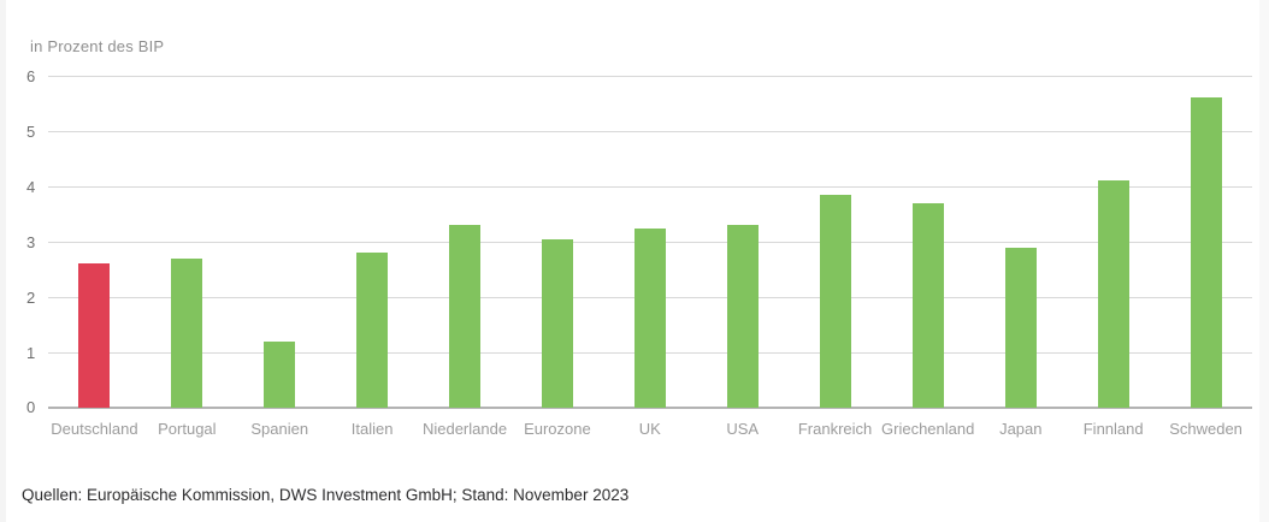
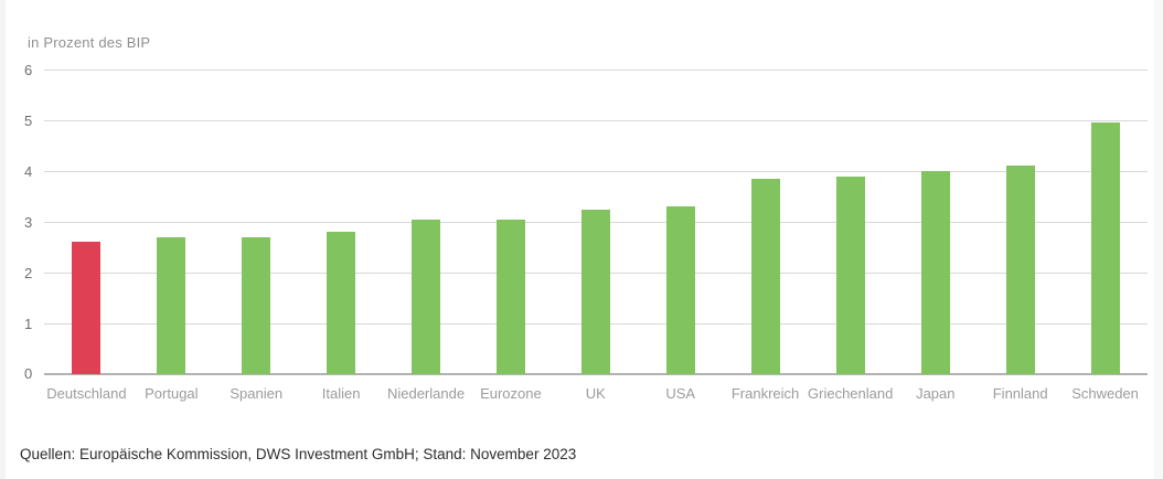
Spanien: 1.2 -> 2.7
Niederlande: 3.3 -> 3.0
Griechenland: 3.7 -> 3.9
Japan: 2.9 -> 4.0
Schweden: 5.6 -> 5.0
